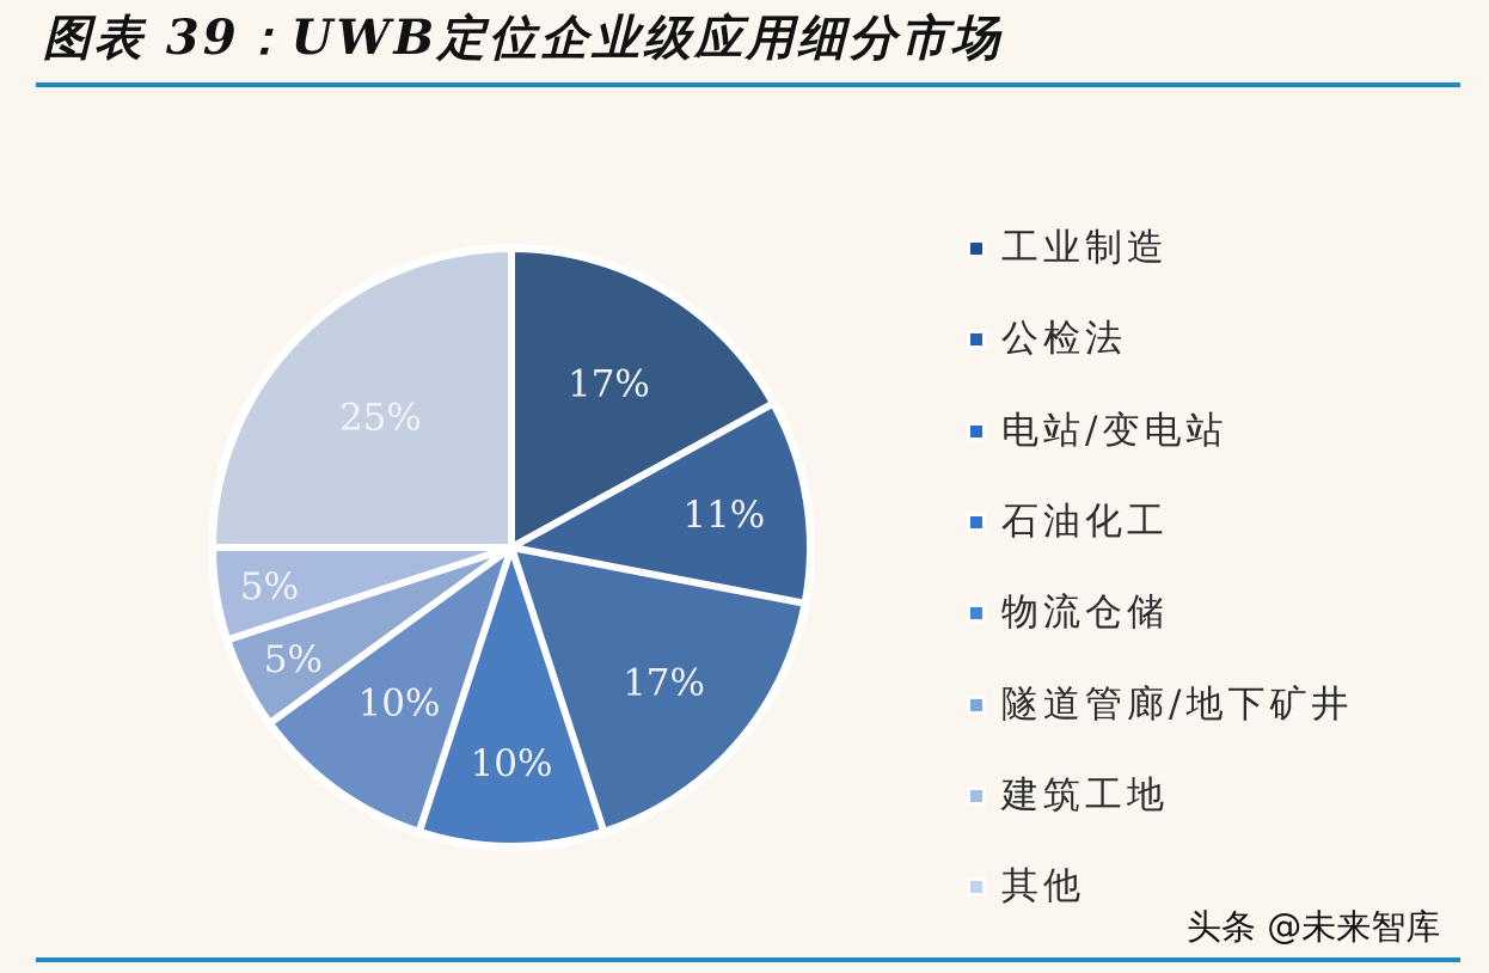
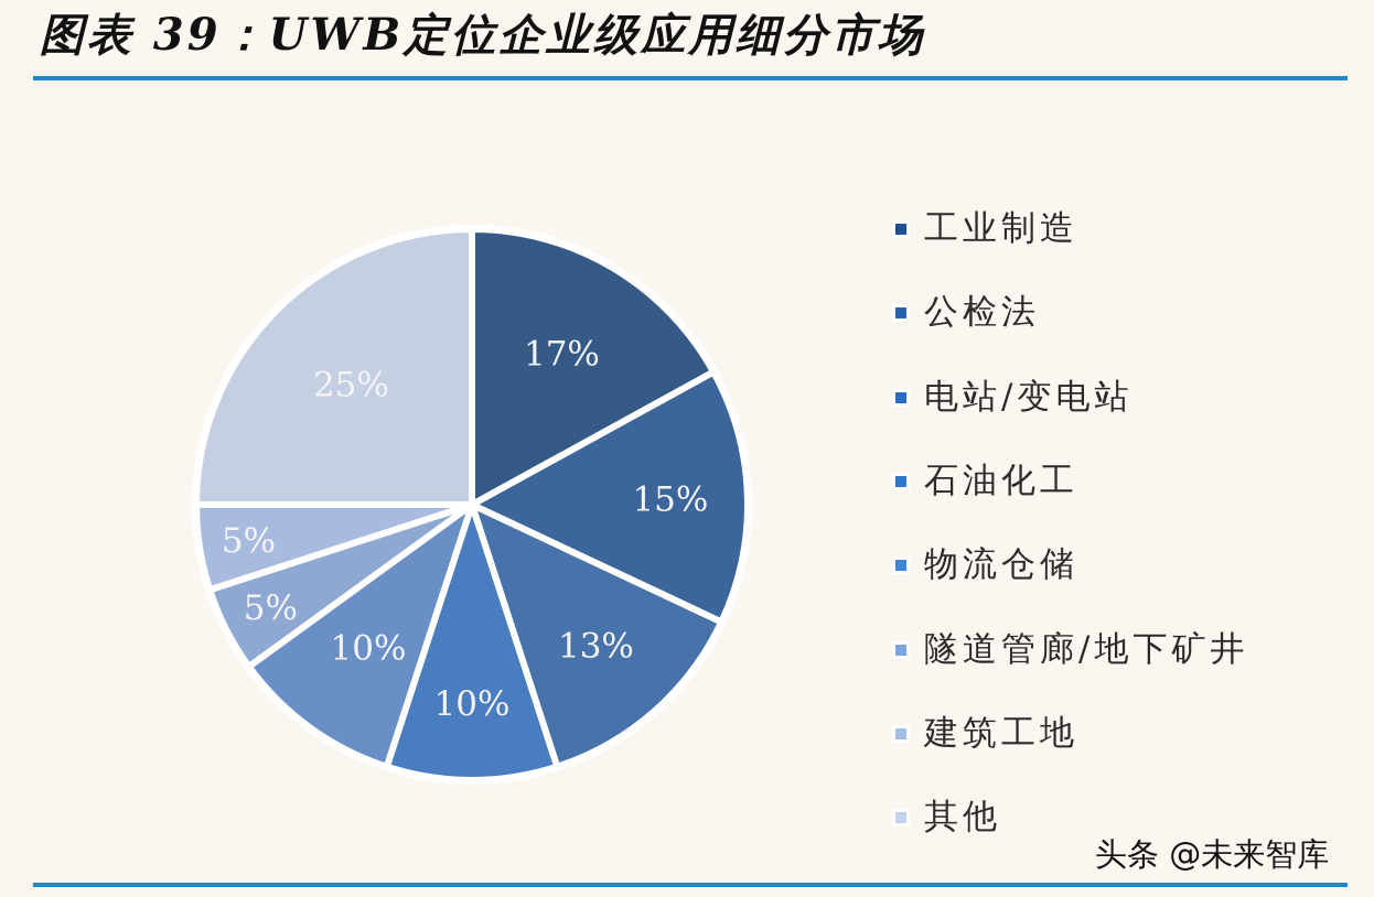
公检法: 11% -> 15%
电站/变电站: 17% -> 13%
